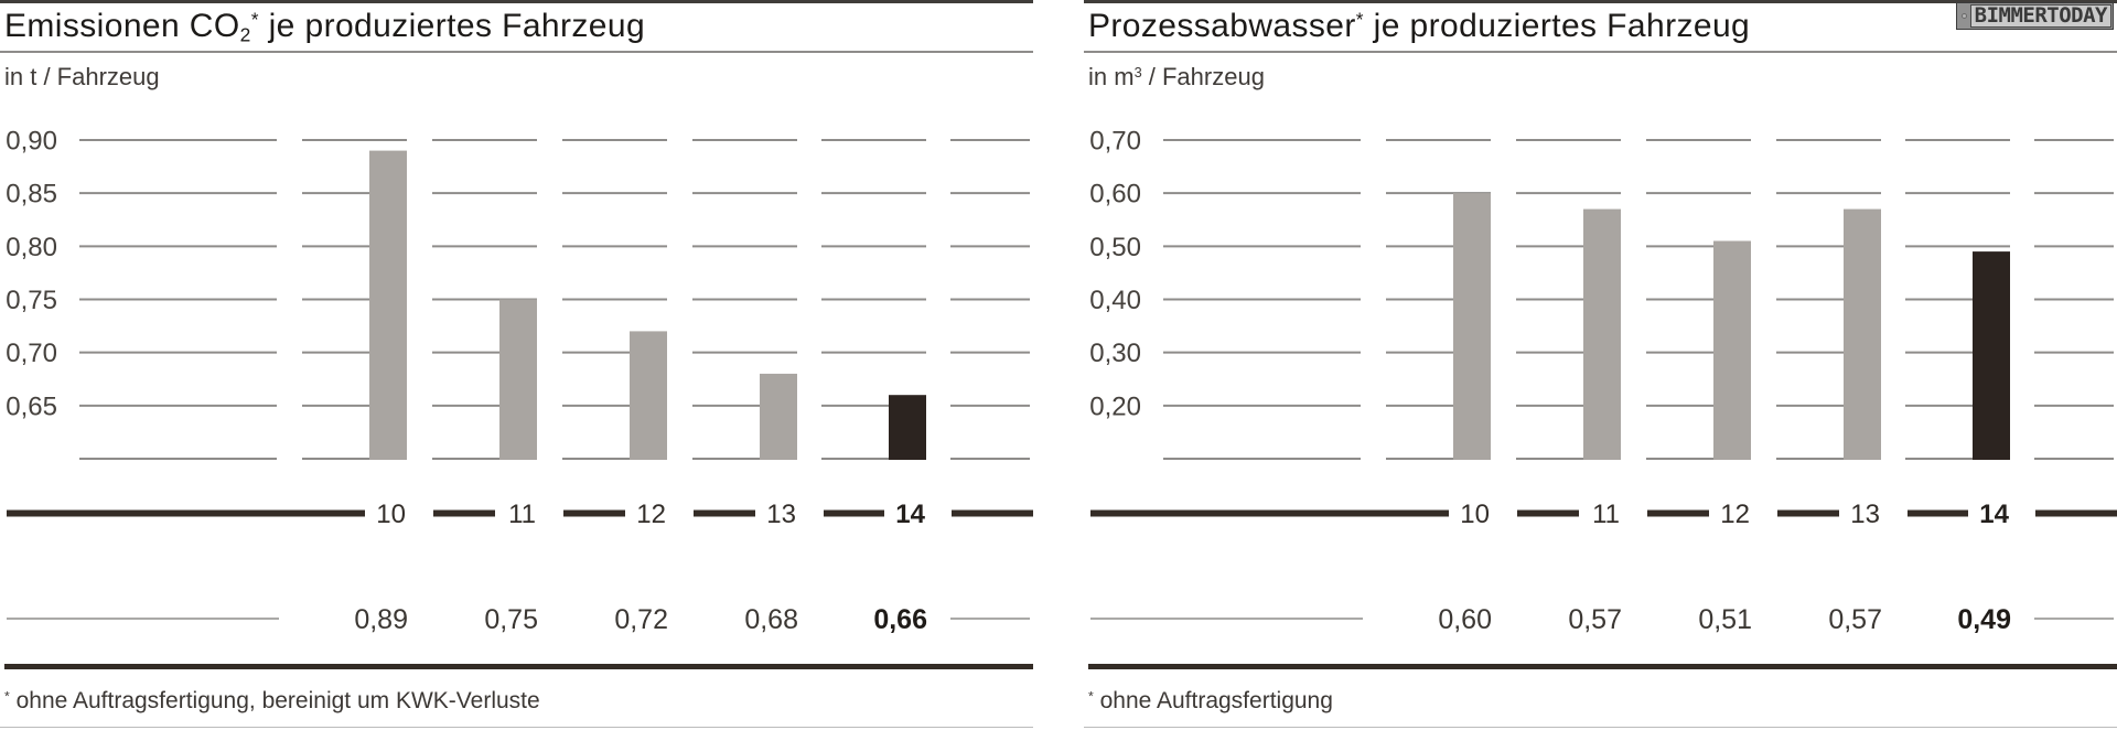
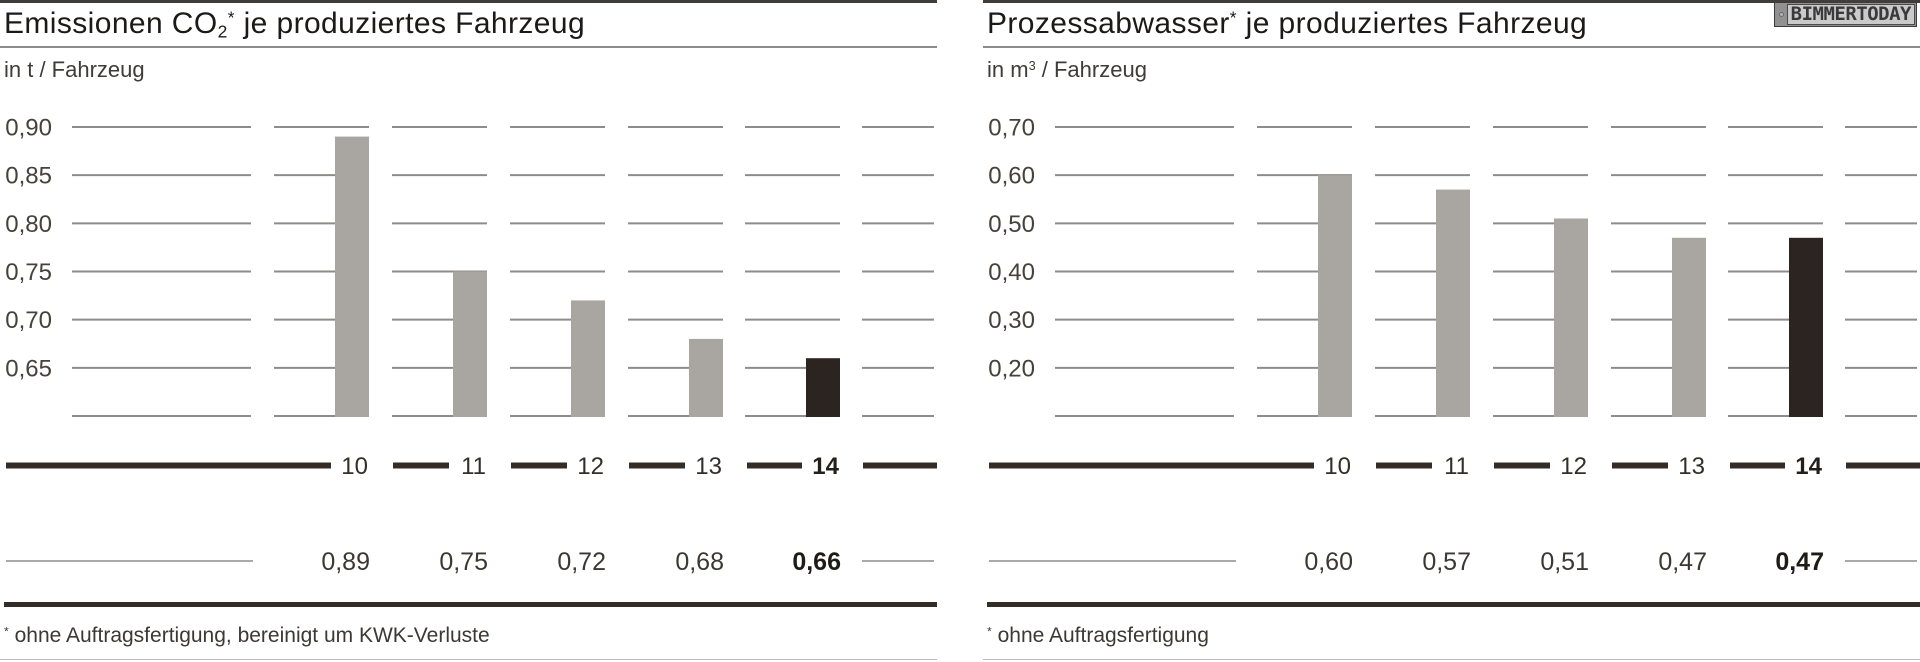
Prozessabwasser* je produziertes Fahrzeug/13: 0,57 -> 0,47
Prozessabwasser* je produziertes Fahrzeug/14: 0,49 -> 0,47
